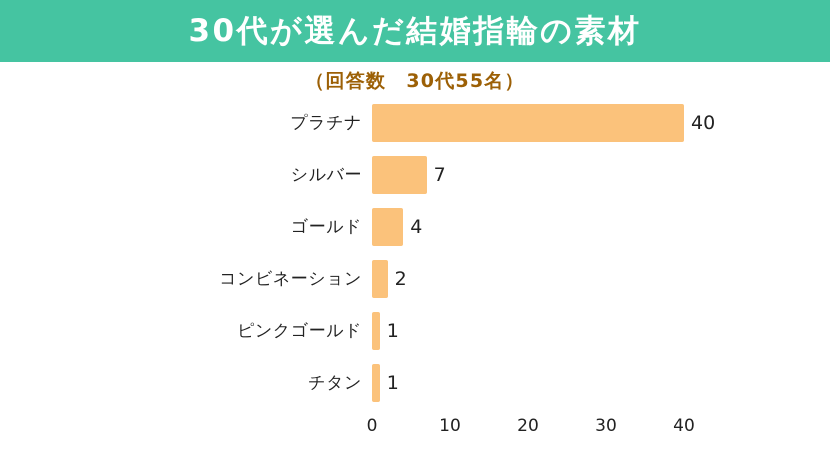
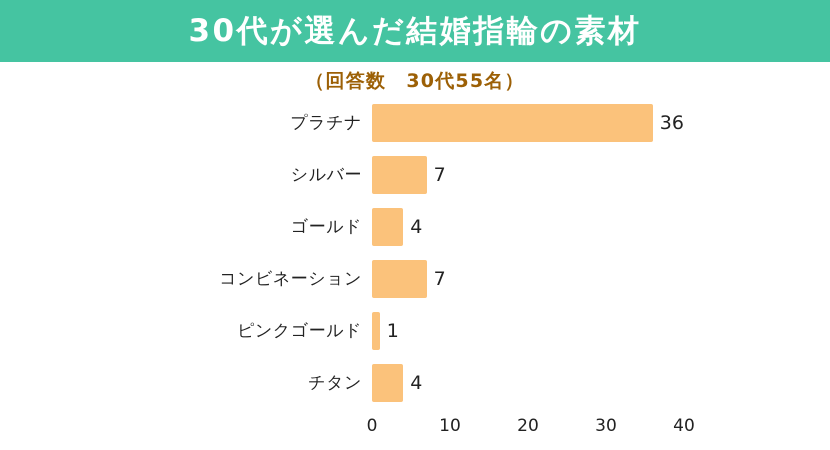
プラチナ: 40 -> 36
コンビネーション: 2 -> 7
チタン: 1 -> 4
